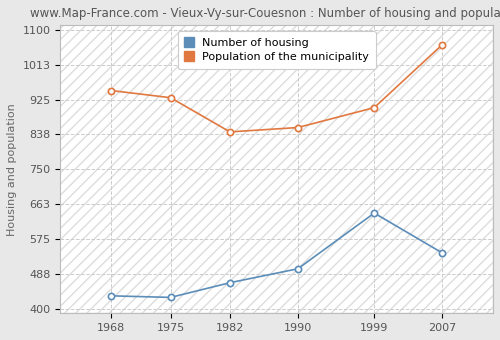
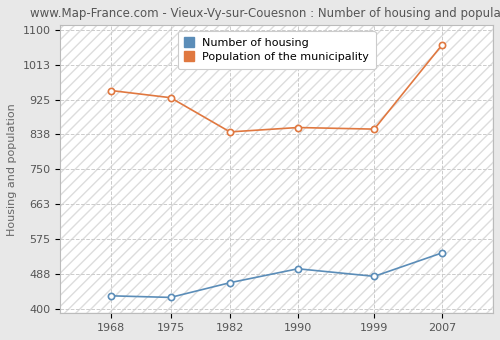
Number of housing/1999: 640 -> 481
Population of the municipality/1999: 905 -> 851
